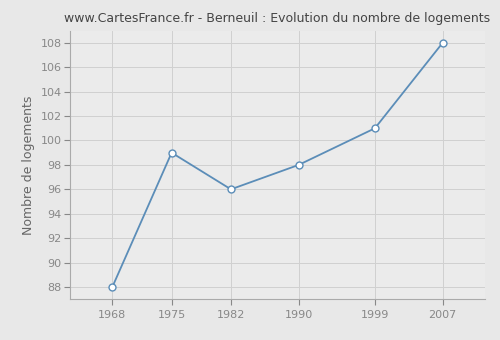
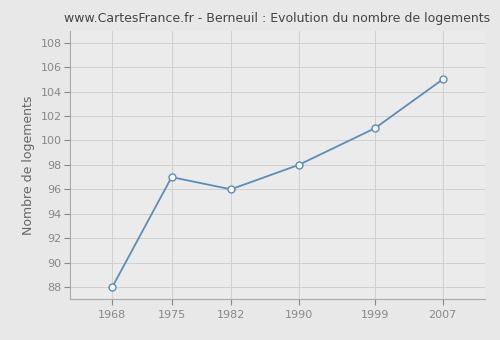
1975: 99 -> 97
2007: 108 -> 105
